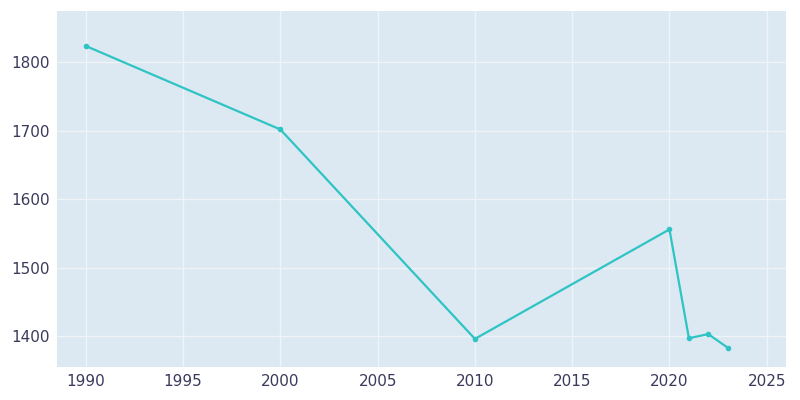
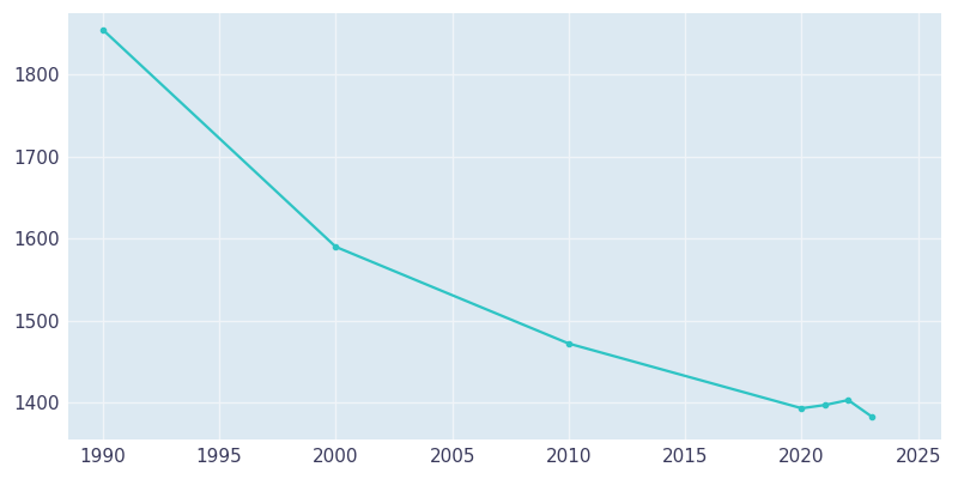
1990: 1824 -> 1855
2000: 1702 -> 1590
2010: 1396 -> 1472
2020: 1556 -> 1393
